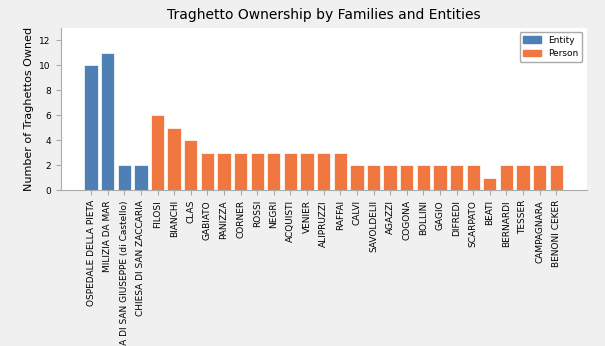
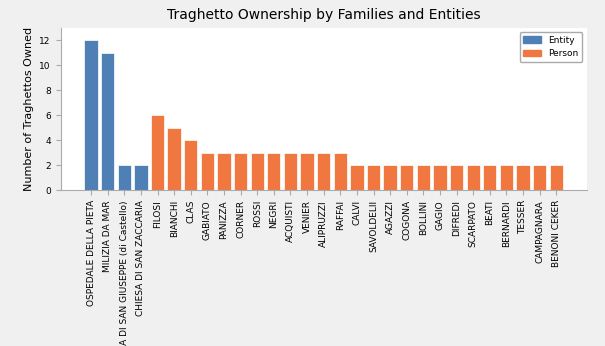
OSPEDALE DELLA PIETA: 10 -> 12
BEATI: 1 -> 2
